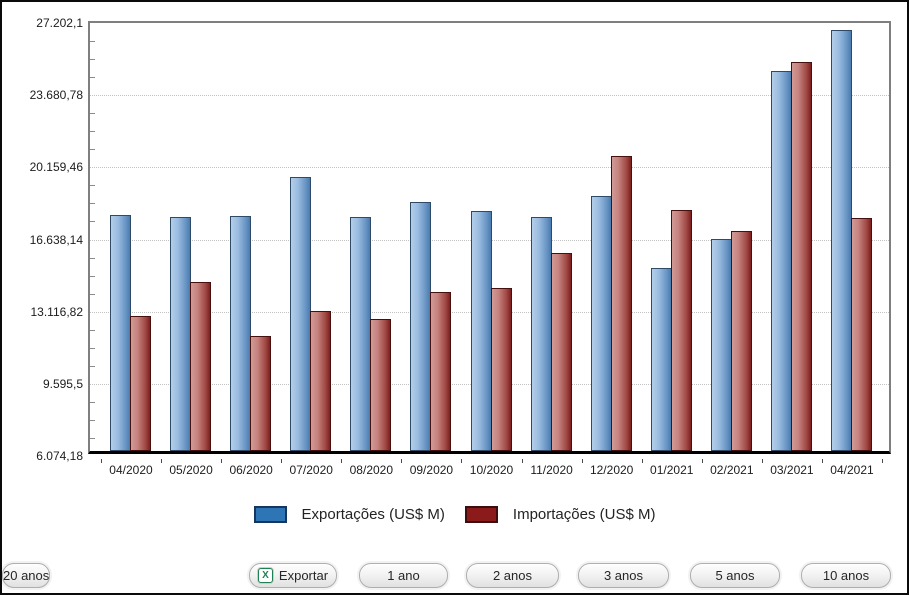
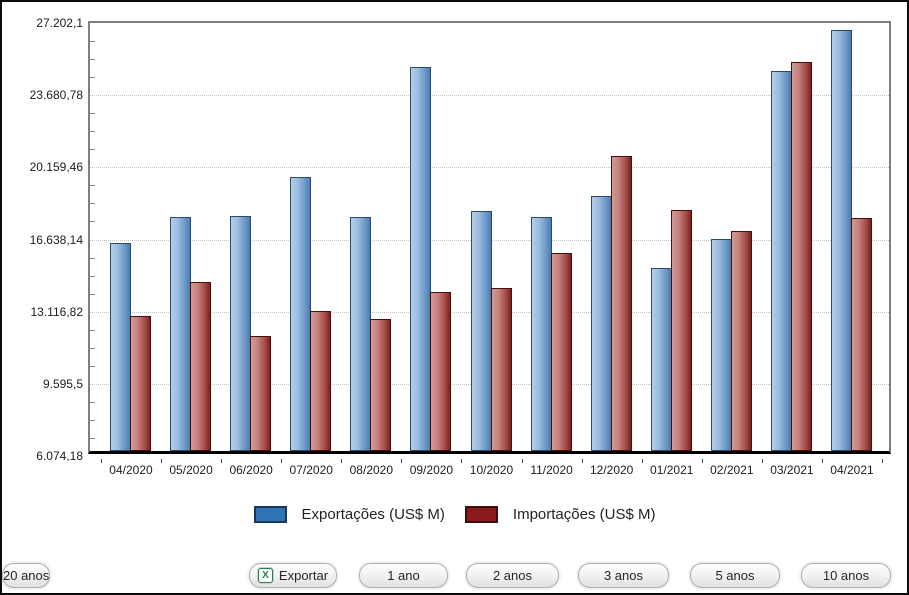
Exportações (US$ M)/04/2020: 17600 -> 16200
Exportações (US$ M)/09/2020: 18200 -> 24800
